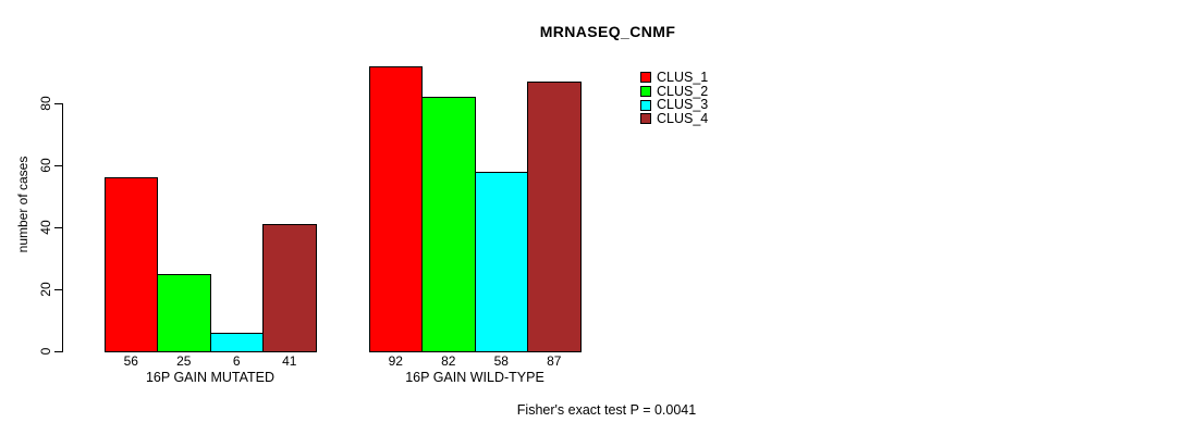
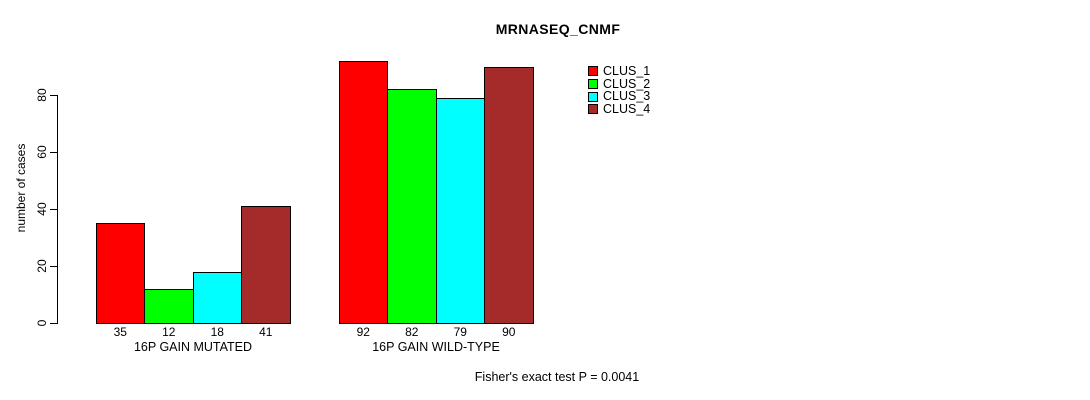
CLUS_1/16P GAIN MUTATED: 56 -> 35
CLUS_2/16P GAIN MUTATED: 25 -> 12
CLUS_3/16P GAIN MUTATED: 6 -> 18
CLUS_3/16P GAIN WILD-TYPE: 58 -> 79
CLUS_4/16P GAIN WILD-TYPE: 87 -> 90
